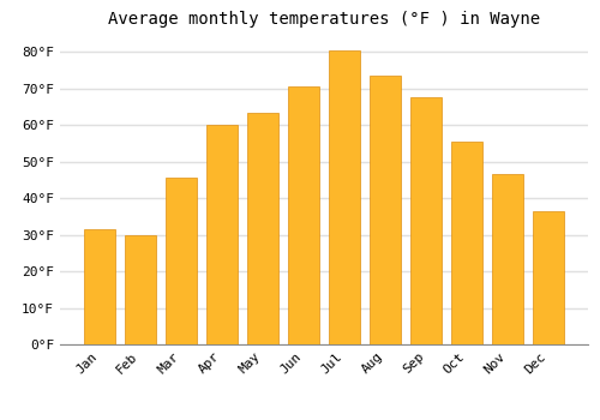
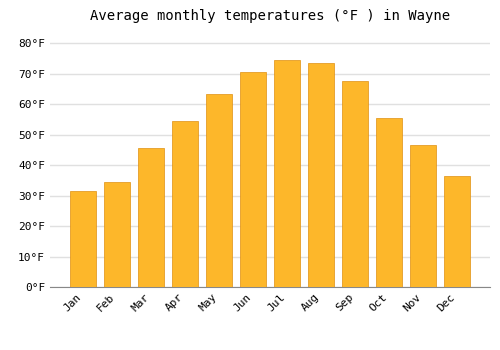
Feb: 30.0°F -> 34.5°F
Apr: 60.0°F -> 54.5°F
Jul: 80.5°F -> 74.5°F
